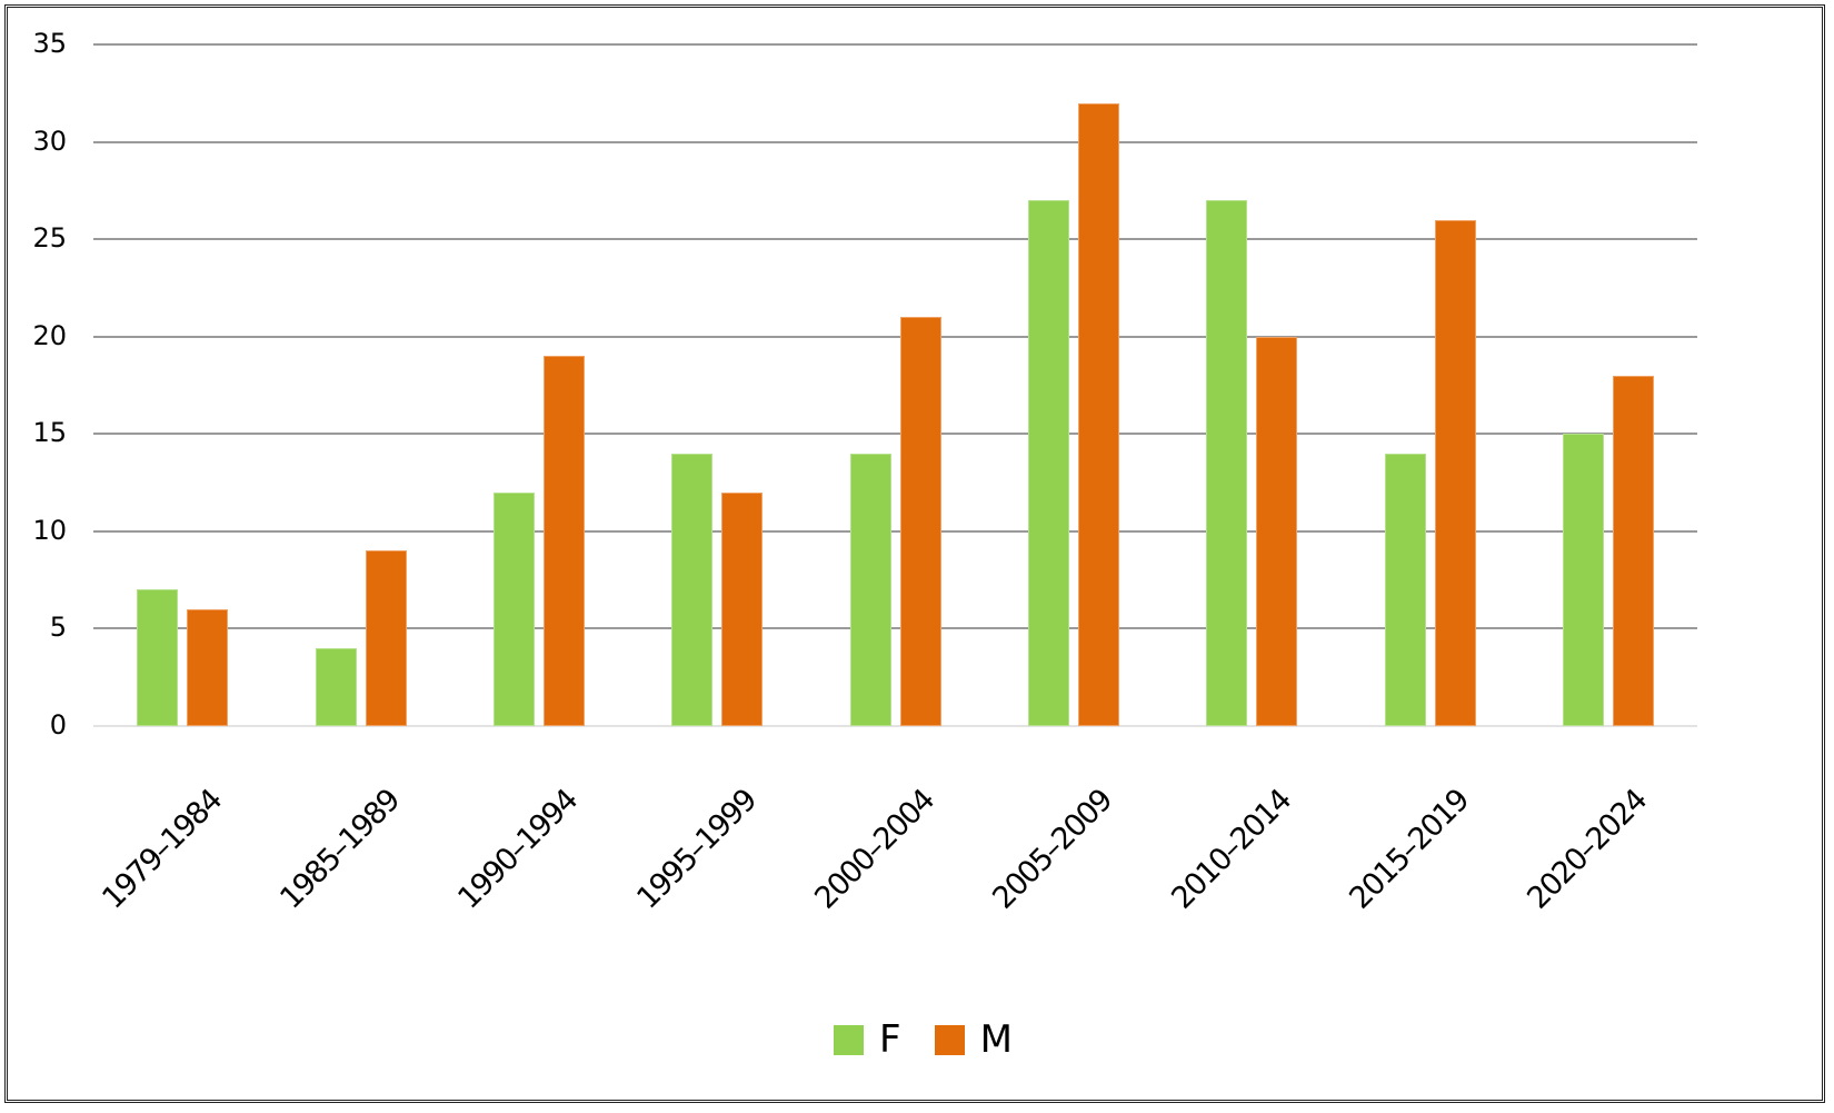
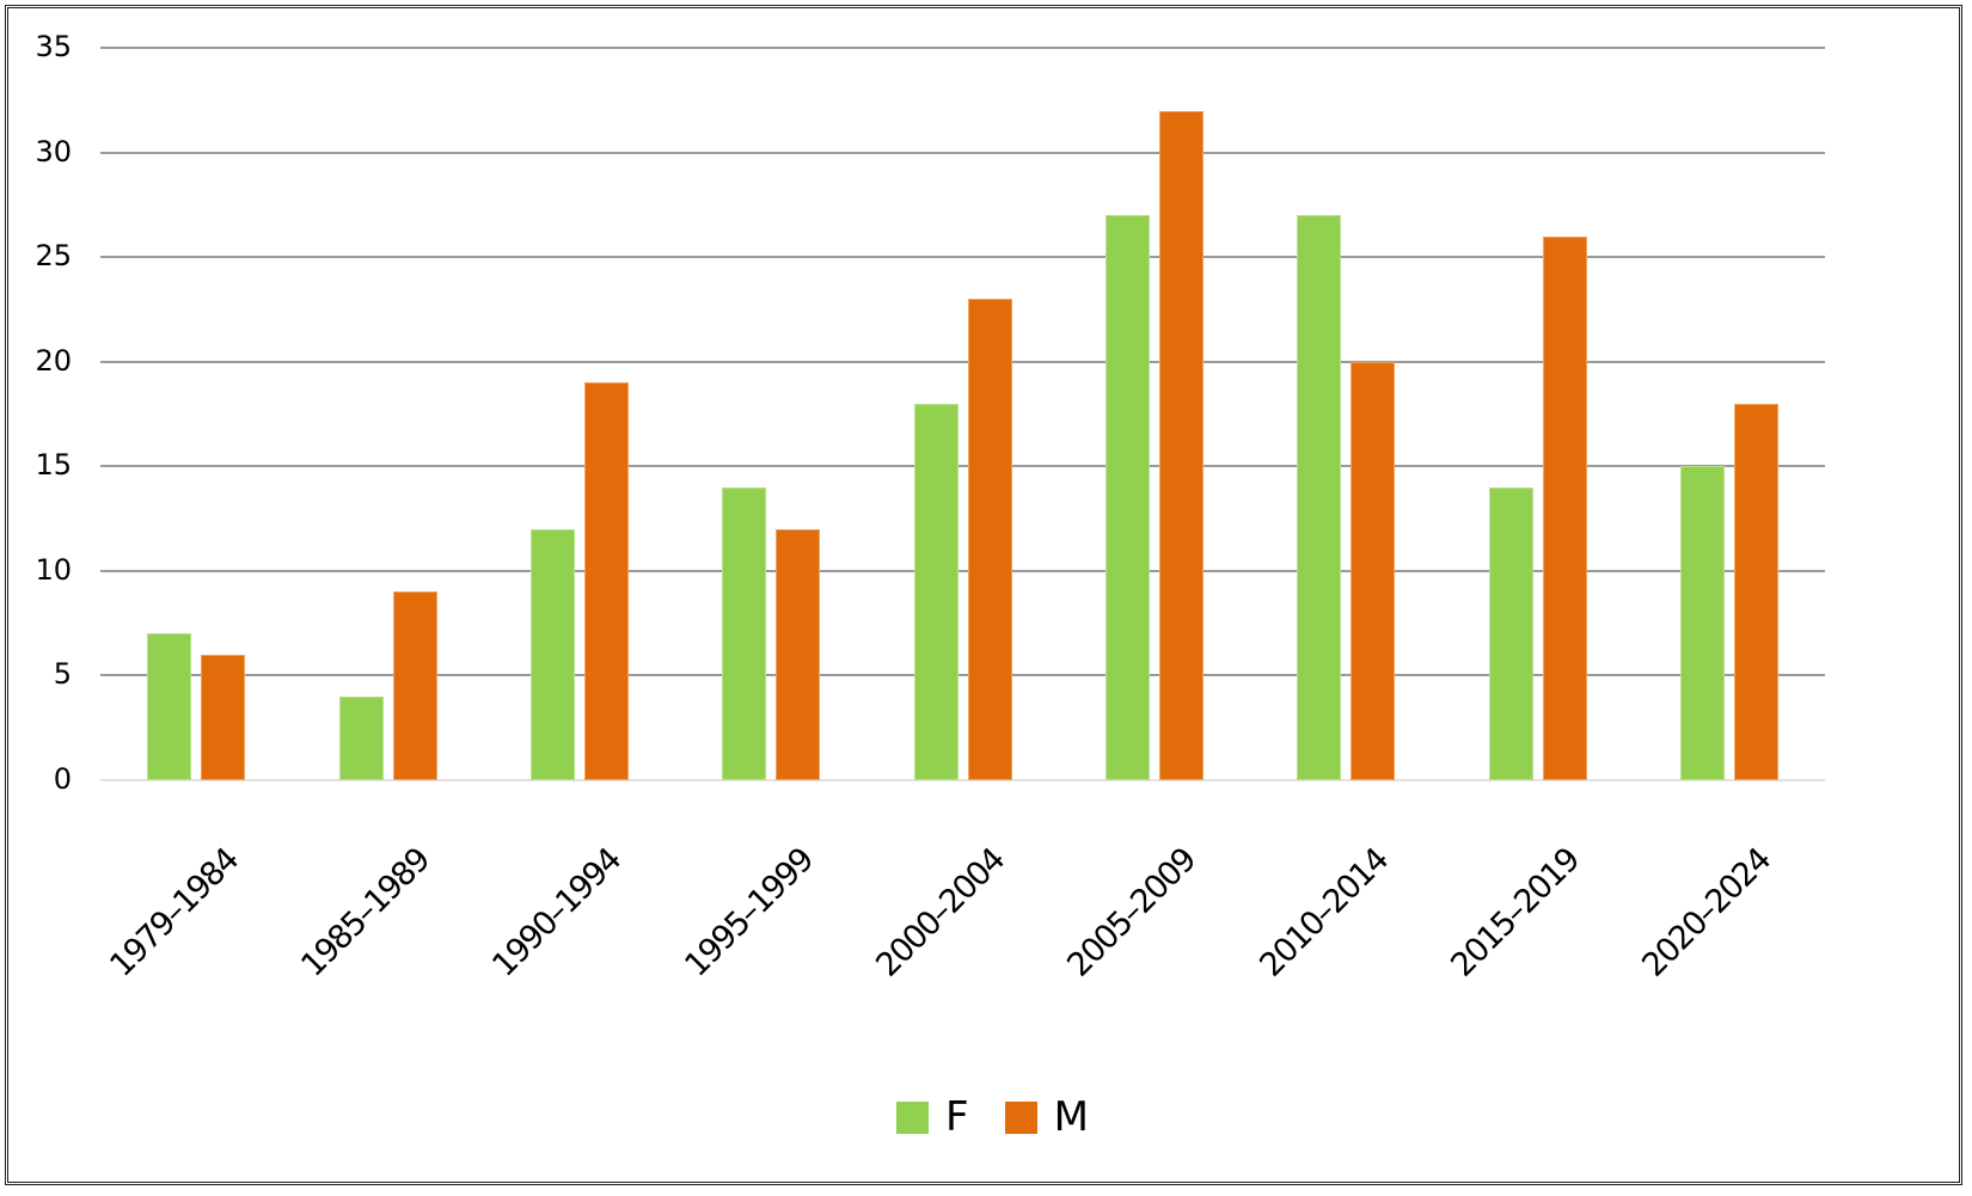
F/2000–2004: 14 -> 18
M/2000–2004: 21 -> 23
